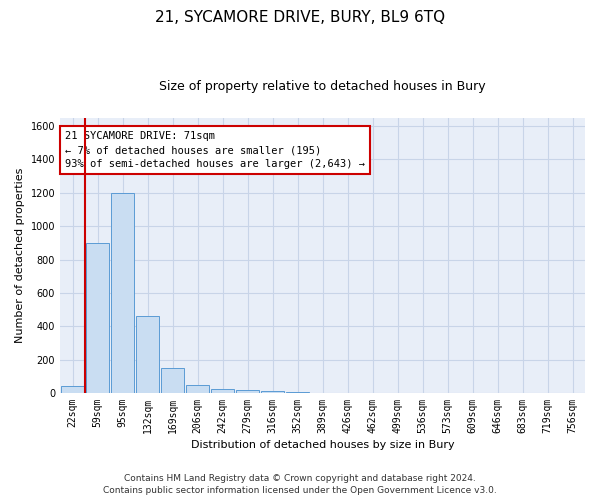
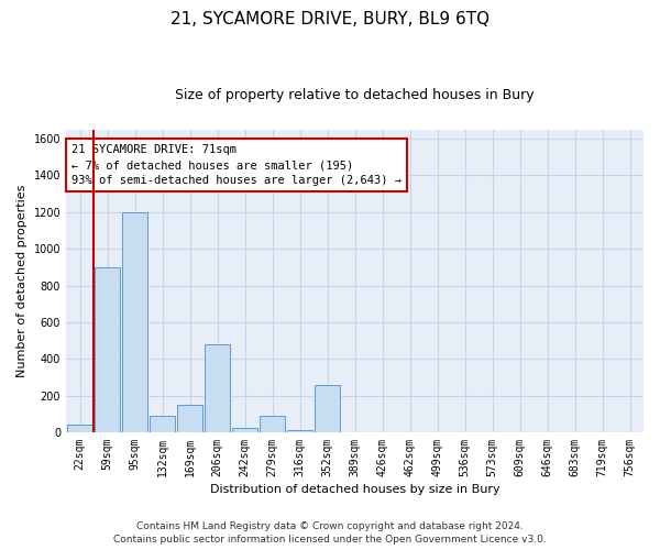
132sqm: 460 -> 90
206sqm: 50 -> 480
279sqm: 20 -> 90
352sqm: 0 -> 260
